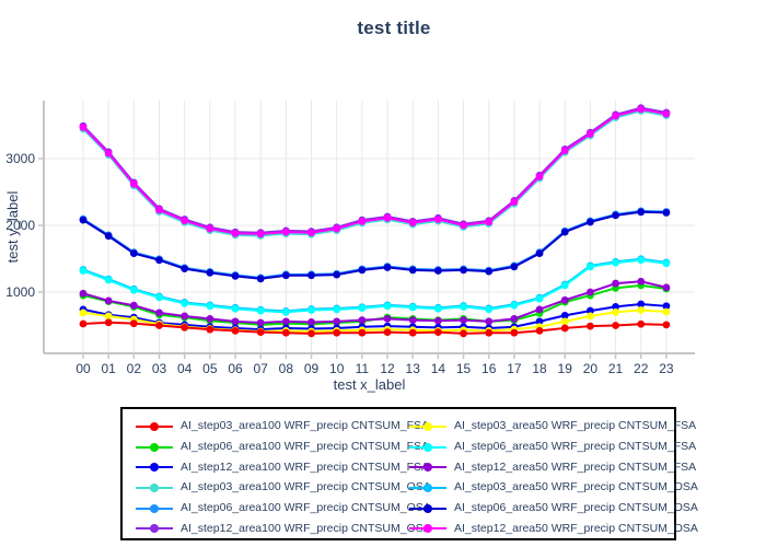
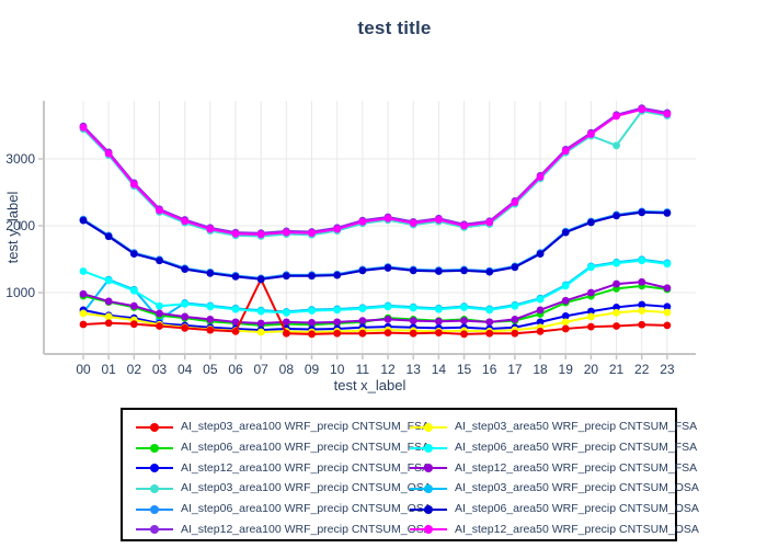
AI_step03_area50 WRF_precip CNTSUM_OSA/00: 1300 -> 700
AI_step03_area50 WRF_precip CNTSUM_OSA/03: 900 -> 600
AI_step06_area50 WRF_precip CNTSUM_FSA/03: 900 -> 800
AI_step03_area100 WRF_precip CNTSUM_FSA/07: 400 -> 1200
AI_step03_area100 WRF_precip CNTSUM_OSA/21: 3600 -> 3200
